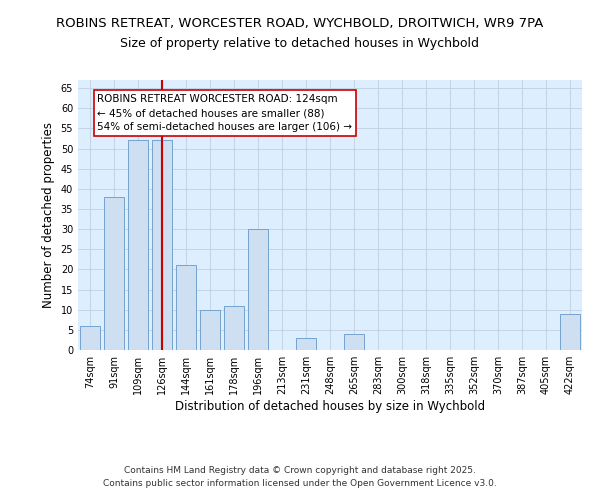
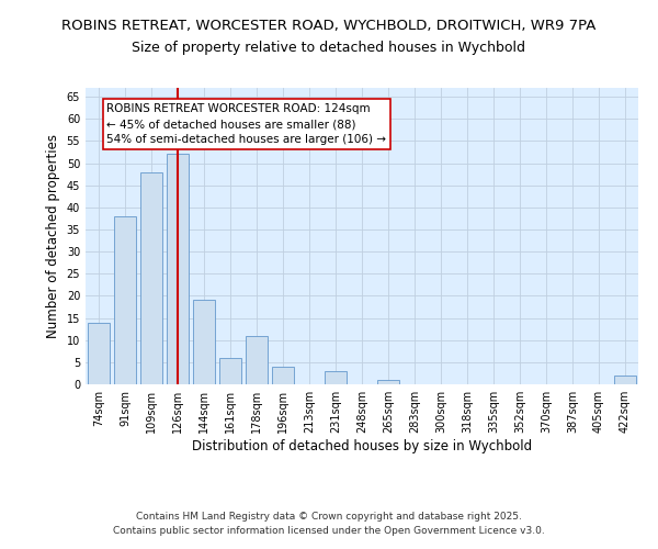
74sqm: 6 -> 14
109sqm: 52 -> 48
144sqm: 21 -> 19
161sqm: 10 -> 6
196sqm: 30 -> 4
265sqm: 4 -> 1
422sqm: 9 -> 2
